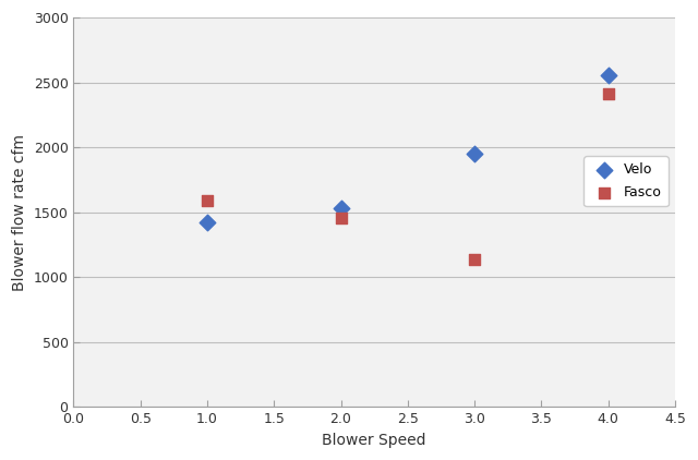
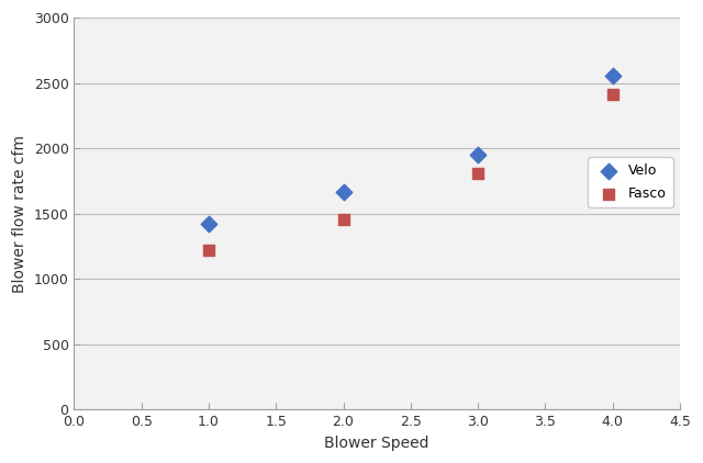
Fasco/1.0: 1590 -> 1220
Velo/2.0: 1530 -> 1660
Fasco/3.0: 1140 -> 1800
